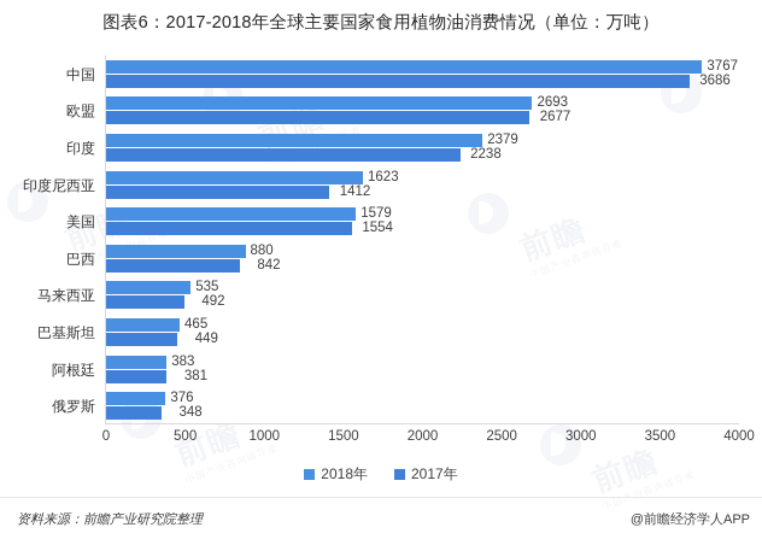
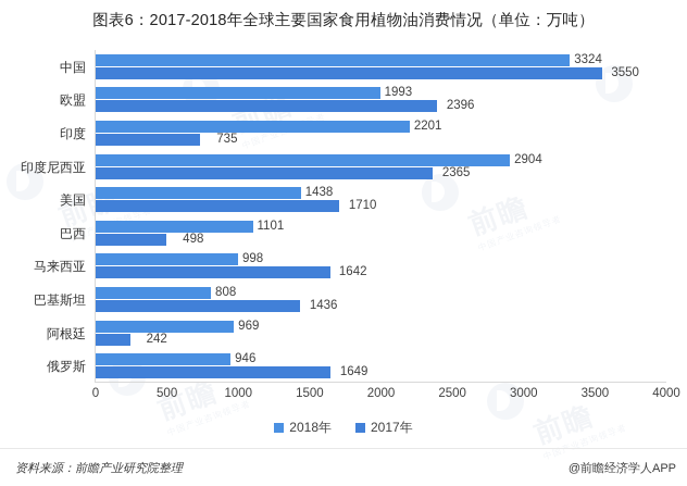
2018年/中国: 3767 -> 3324
2017年/中国: 3686 -> 3550
2018年/欧盟: 2693 -> 1993
2017年/欧盟: 2677 -> 2396
2018年/印度: 2379 -> 2201
2017年/印度: 2238 -> 735
2018年/印度尼西亚: 1623 -> 2904
2017年/印度尼西亚: 1412 -> 2365
2018年/美国: 1579 -> 1438
2017年/美国: 1554 -> 1710
2018年/巴西: 880 -> 1101
2017年/巴西: 842 -> 498
2018年/马来西亚: 535 -> 998
2017年/马来西亚: 492 -> 1642
2018年/巴基斯坦: 465 -> 808
2017年/巴基斯坦: 449 -> 1436
2018年/阿根廷: 383 -> 969
2017年/阿根廷: 381 -> 242
2018年/俄罗斯: 376 -> 946
2017年/俄罗斯: 348 -> 1649
